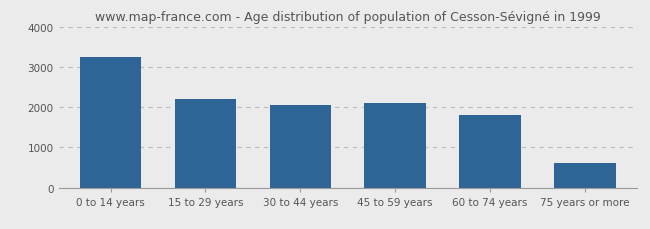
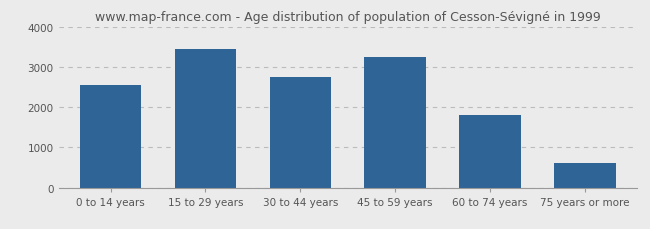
0 to 14 years: 3250 -> 2550
15 to 29 years: 2200 -> 3450
30 to 44 years: 2050 -> 2750
45 to 59 years: 2100 -> 3250
